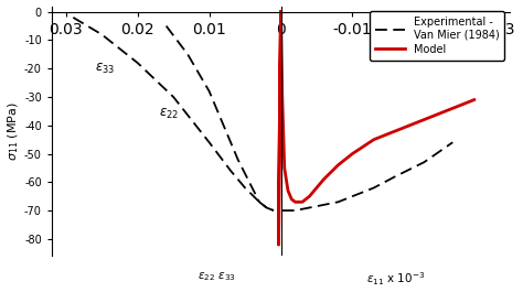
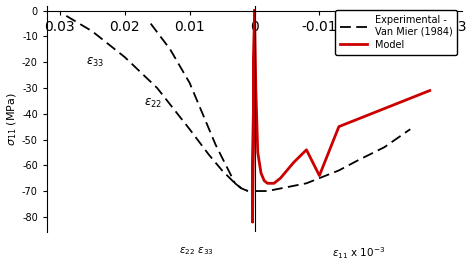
Model/-0.01: -50 -> -64
